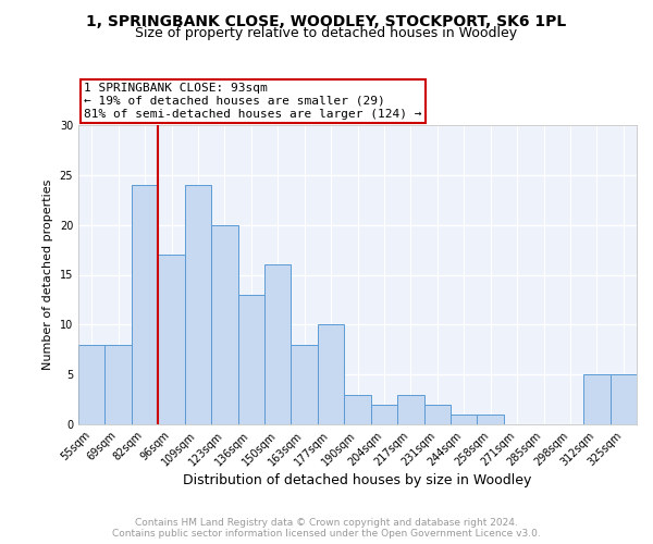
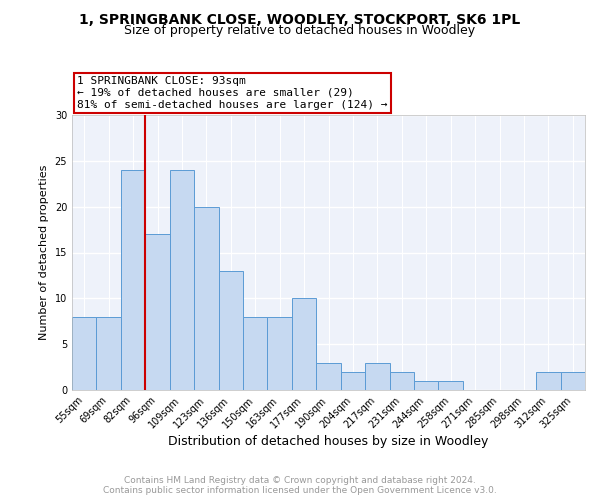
150sqm: 16 -> 8
312sqm: 5 -> 2
325sqm: 5 -> 2
